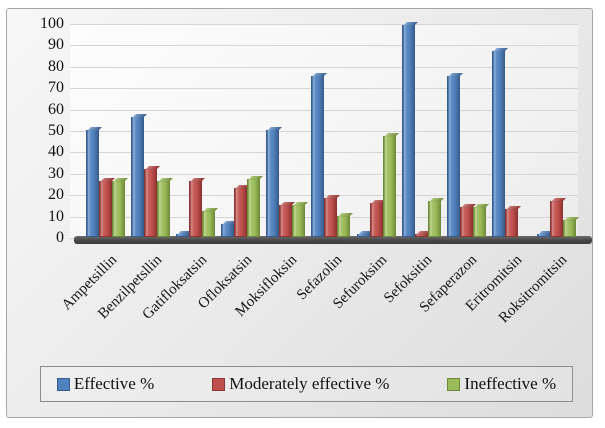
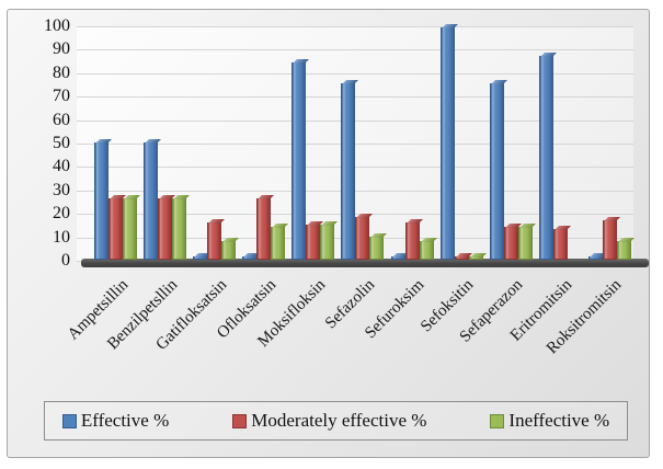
Effective %/Benzilpetsllin: 56 -> 50
Moderately effective %/Benzilpetsllin: 32 -> 26
Moderately effective %/Gatifloksatsin: 26 -> 16
Ineffective %/Gatifloksatsin: 12 -> 8
Effective %/Ofloksatsin: 6 -> 1
Moderately effective %/Ofloksatsin: 23 -> 26
Ineffective %/Ofloksatsin: 27 -> 14
Effective %/Moksifloksin: 50 -> 84
Ineffective %/Sefuroksim: 47 -> 8
Ineffective %/Sefoksitin: 17 -> 1
